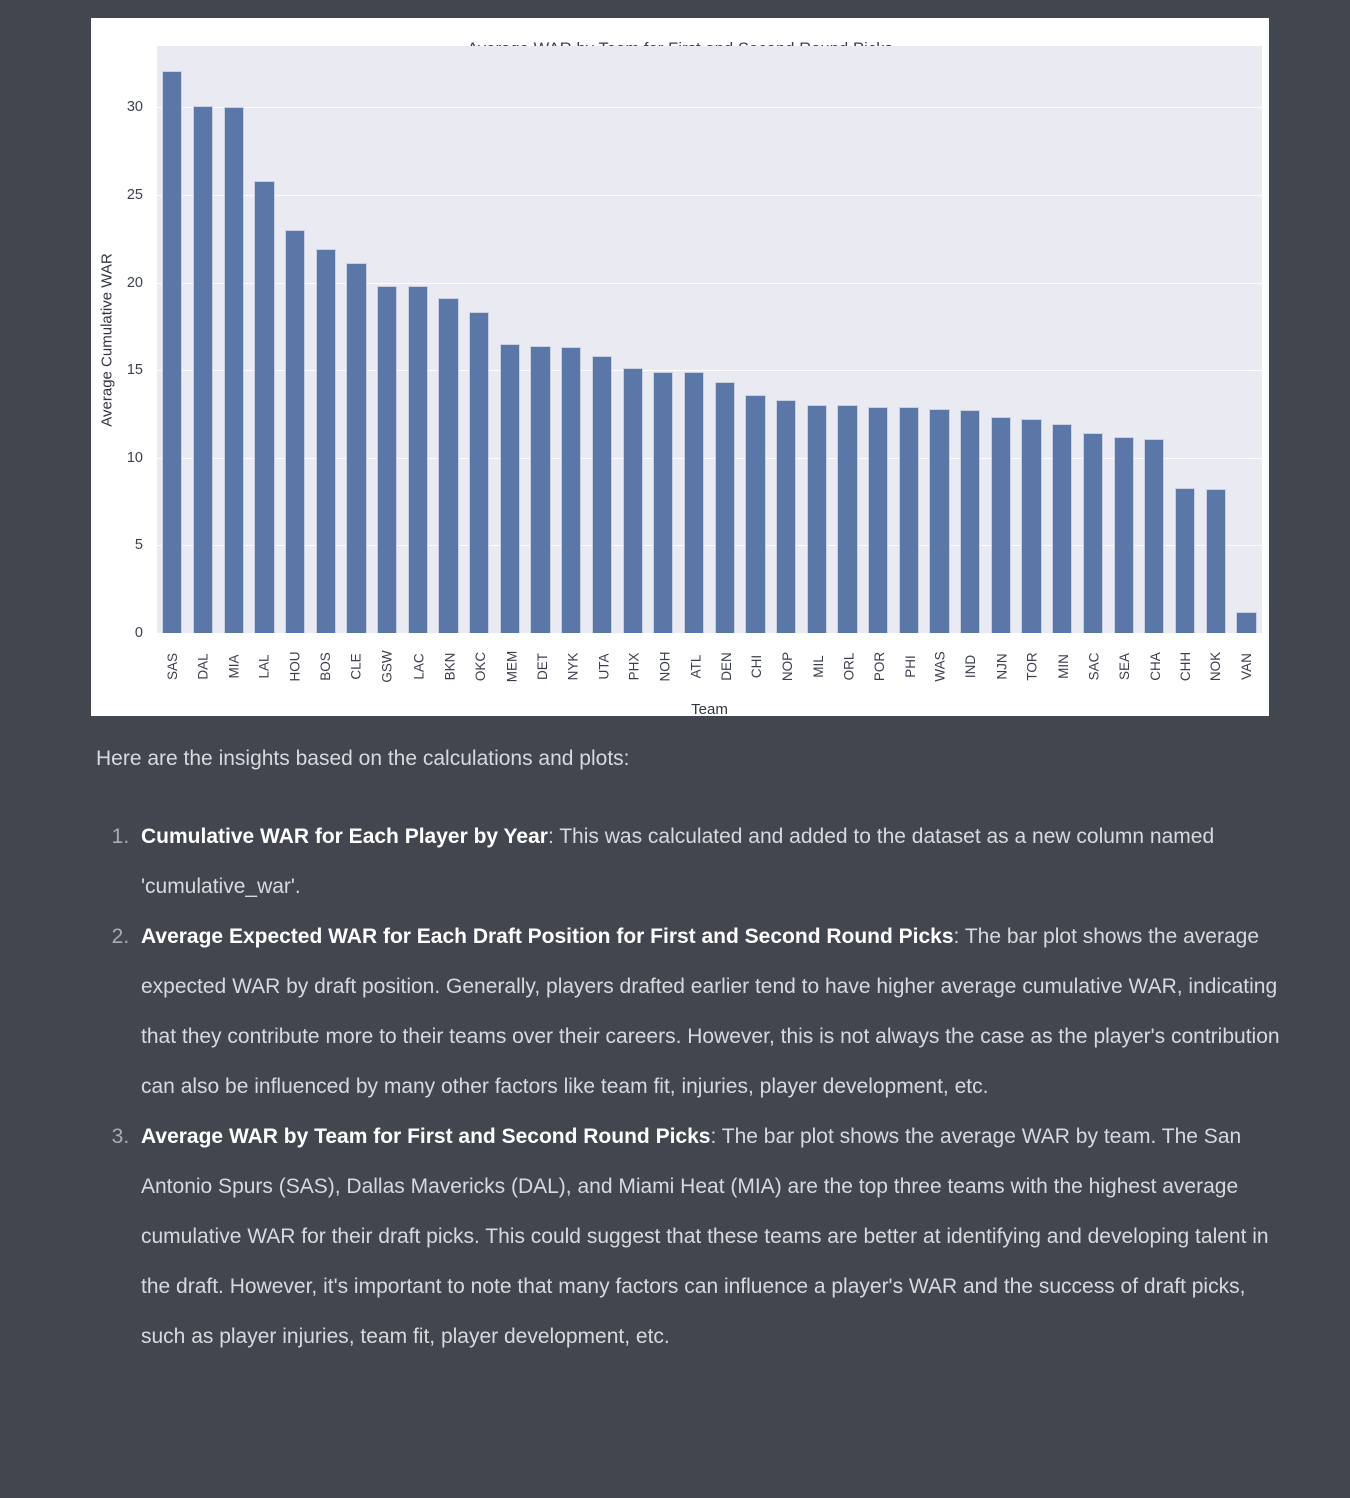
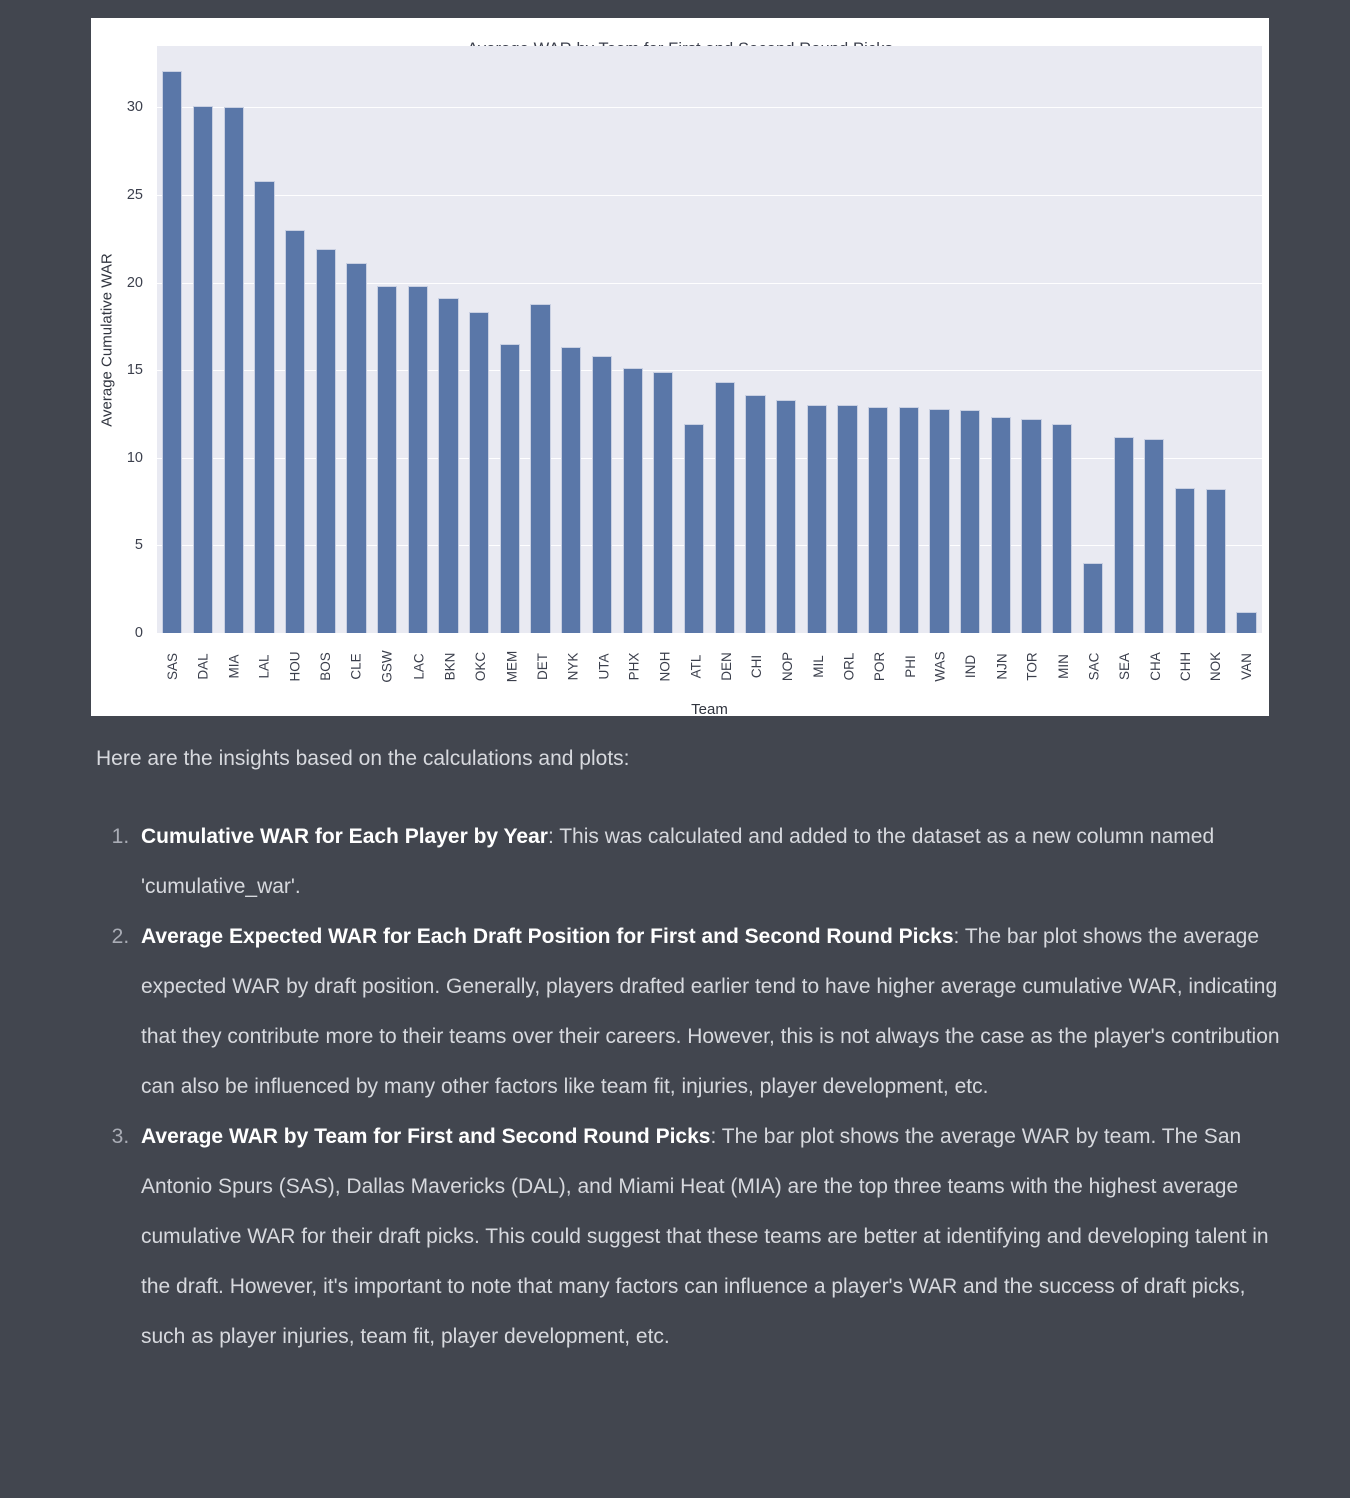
DET: 16.4 -> 18.8
ATL: 14.9 -> 11.9
SAC: 11.4 -> 4.0
